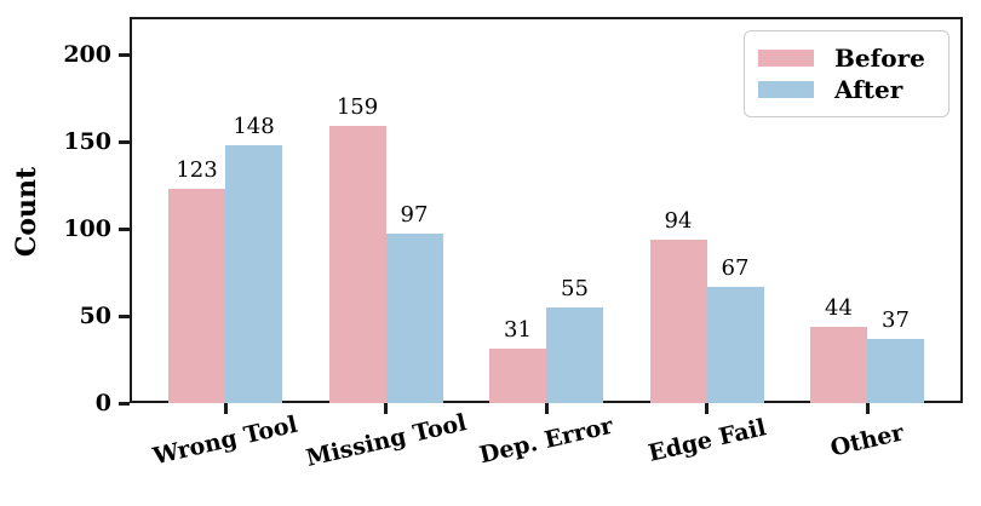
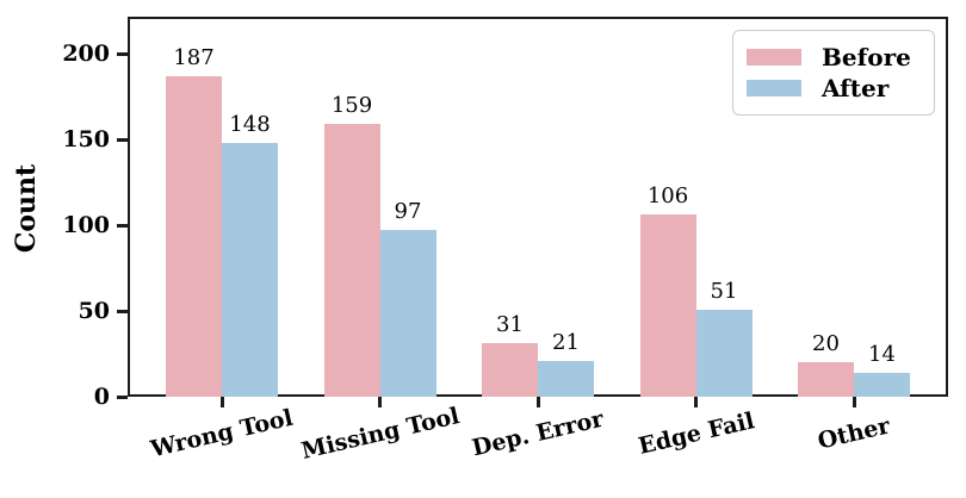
Before/Wrong Tool: 123 -> 187
After/Dep. Error: 55 -> 21
Before/Edge Fail: 94 -> 106
After/Edge Fail: 67 -> 51
Before/Other: 44 -> 20
After/Other: 37 -> 14
